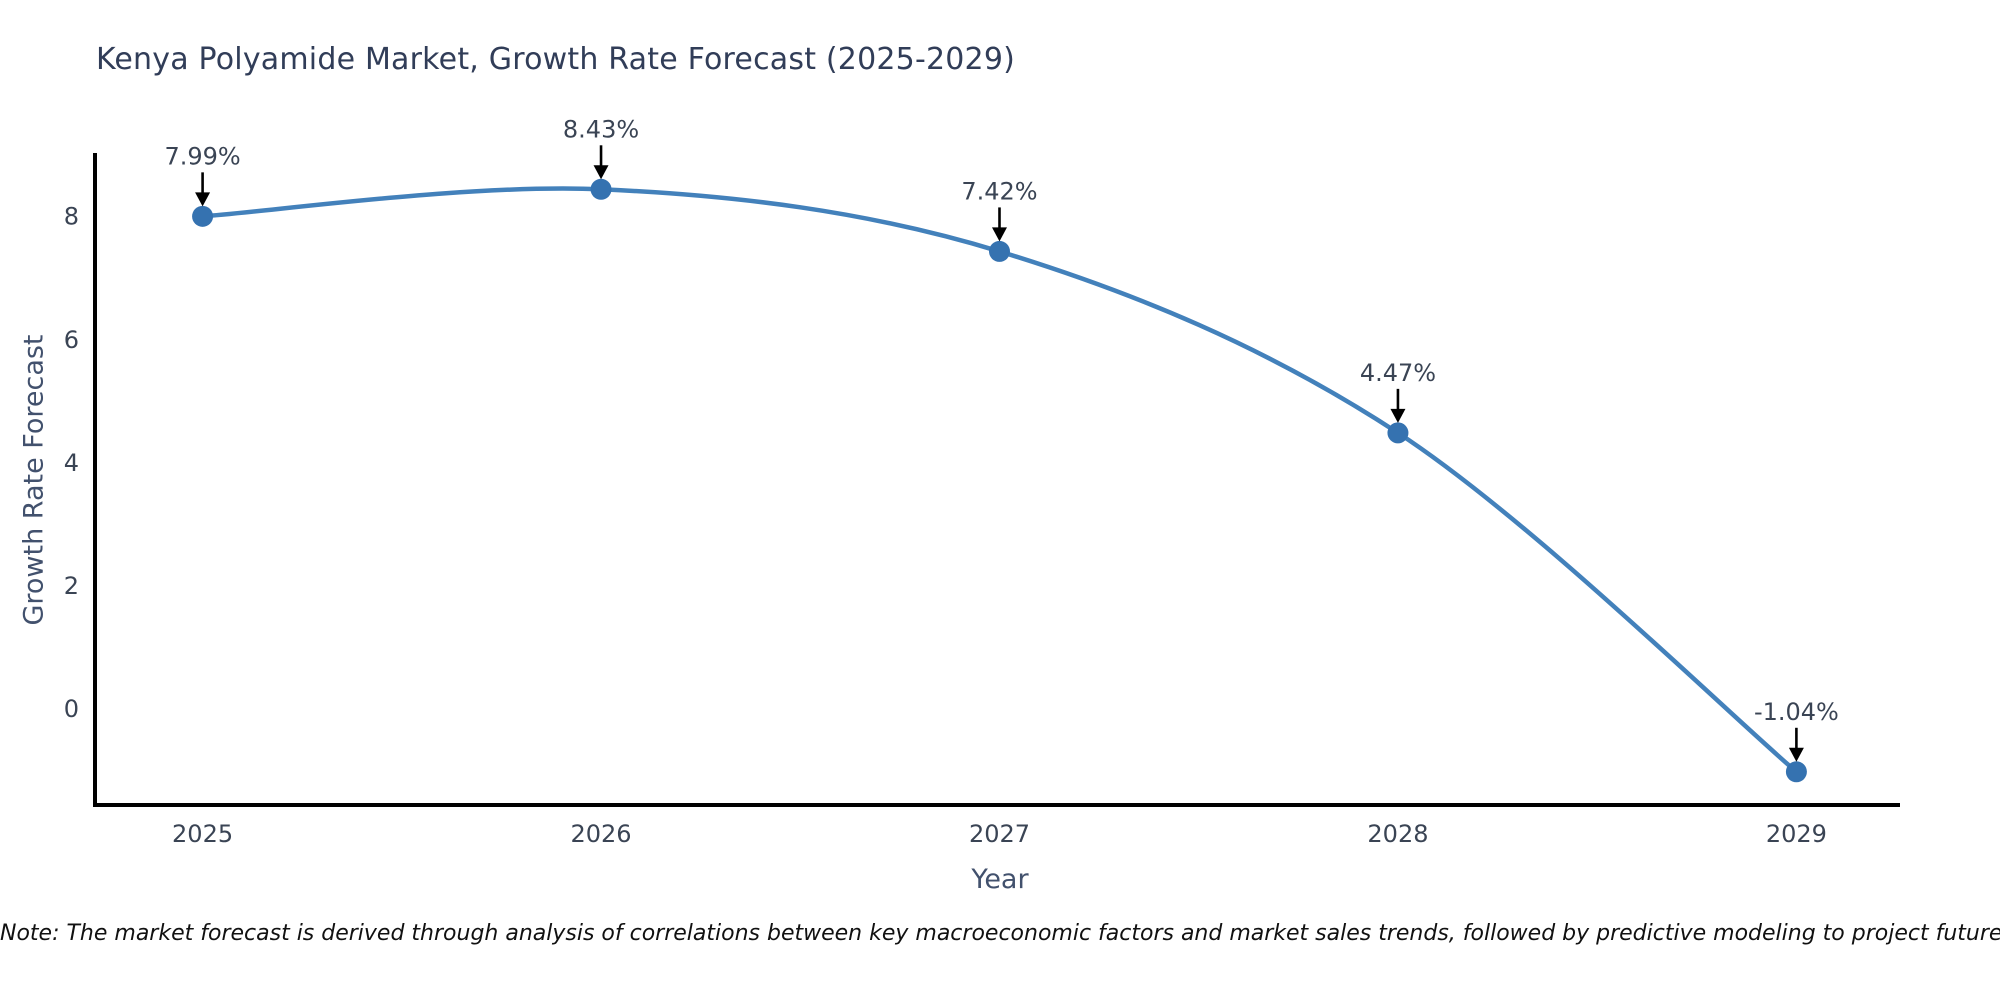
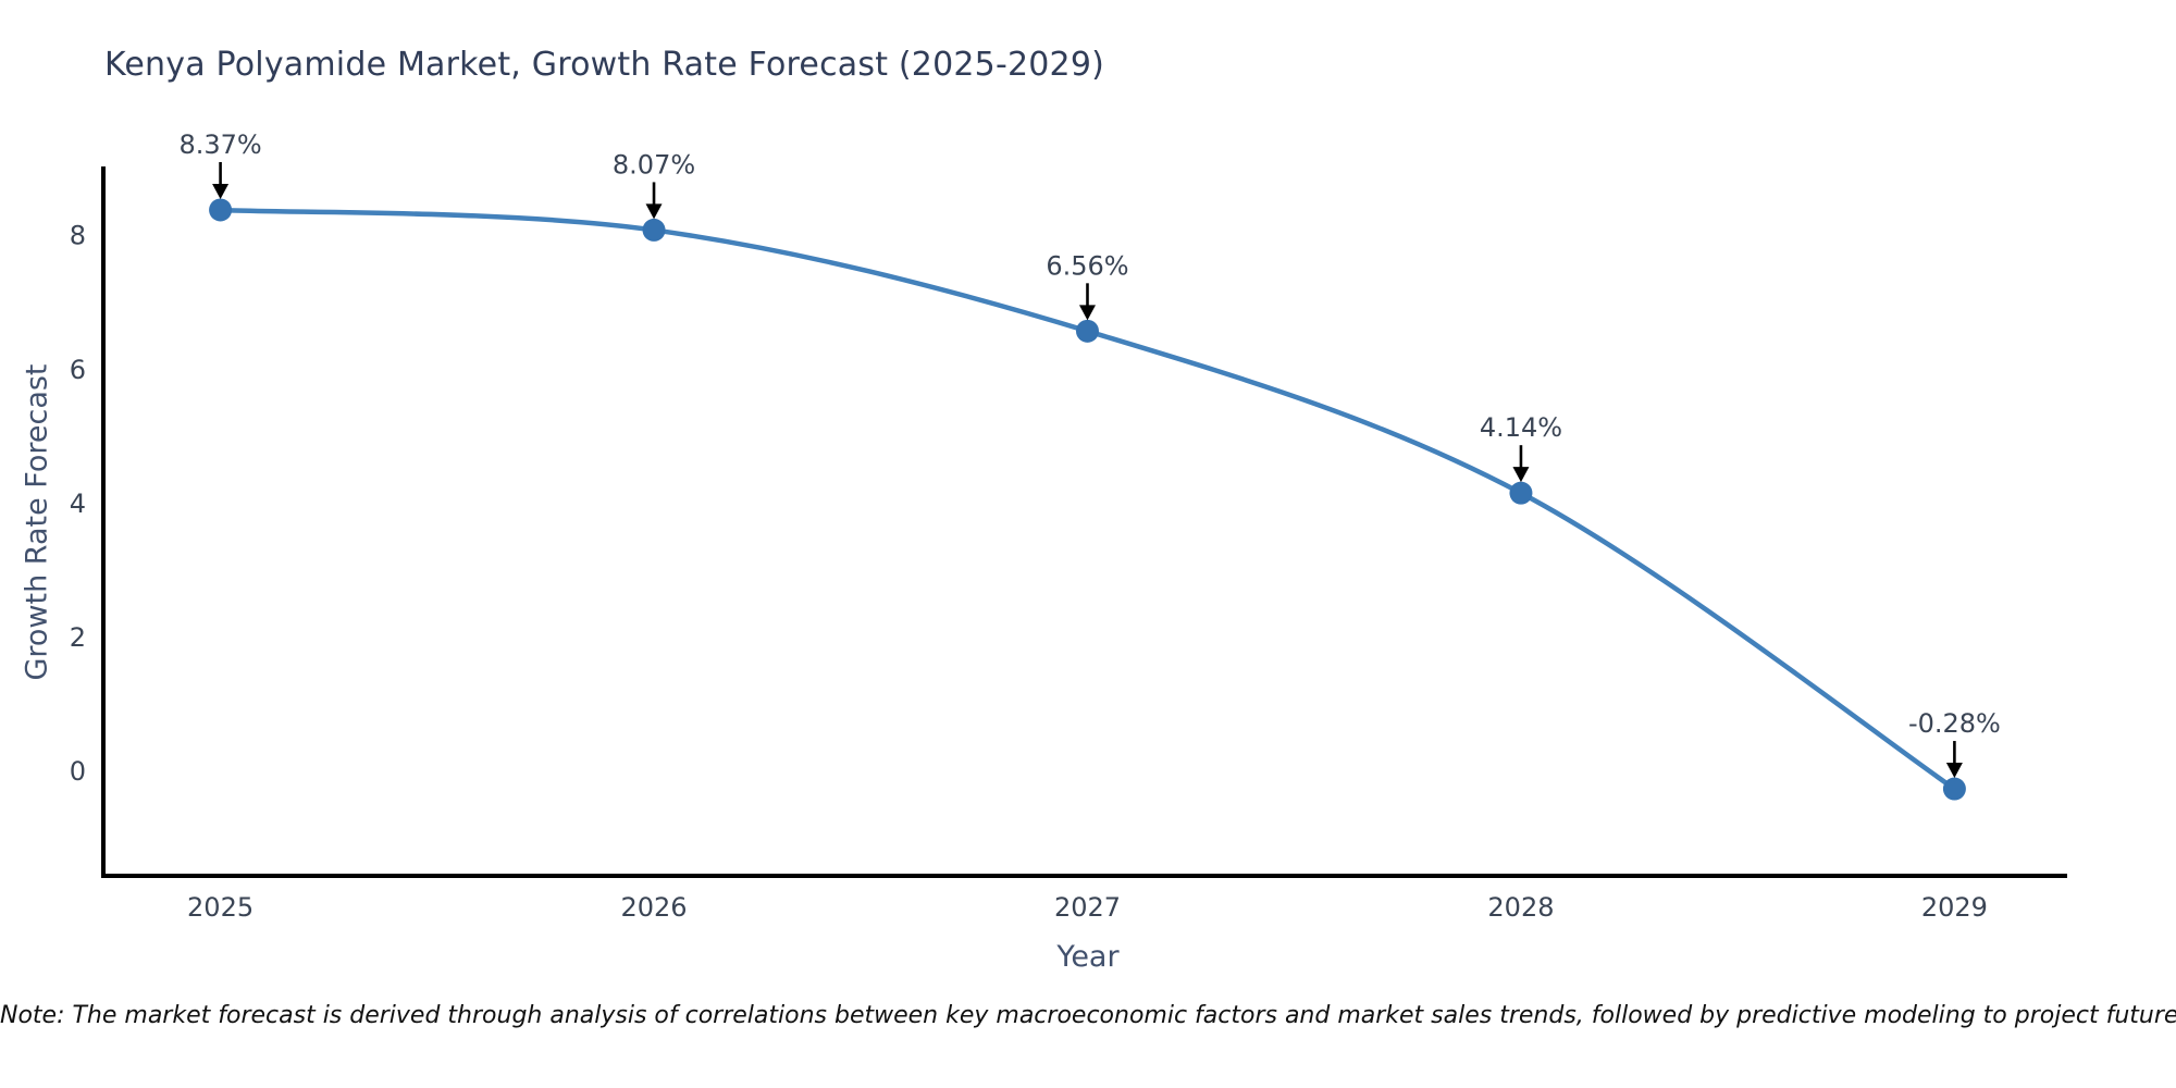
2025: 7.99% -> 8.37%
2026: 8.43% -> 8.07%
2027: 7.42% -> 6.56%
2028: 4.47% -> 4.14%
2029: -1.04% -> -0.28%
